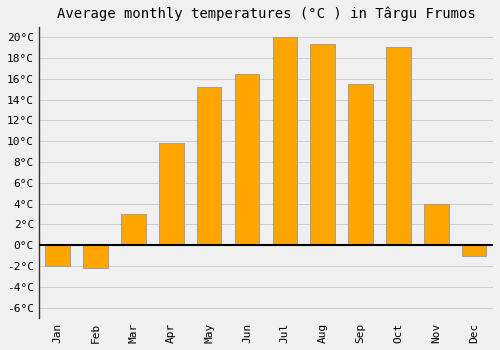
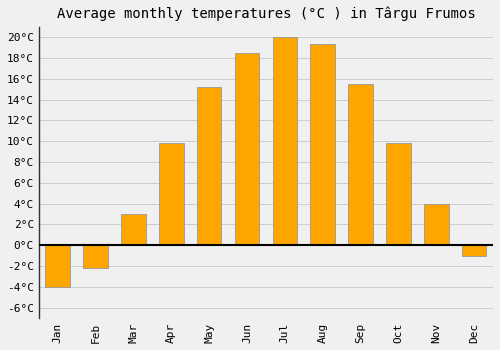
Jan: -2.0°C -> -4.0°C
Jun: 16.5°C -> 18.5°C
Oct: 19.1°C -> 9.8°C
